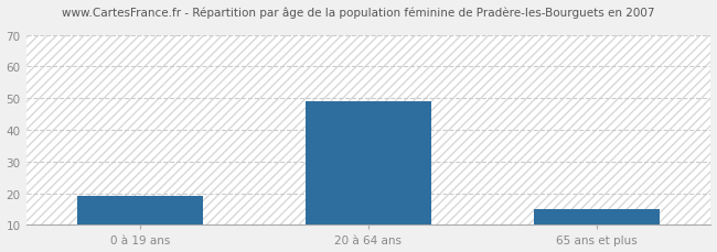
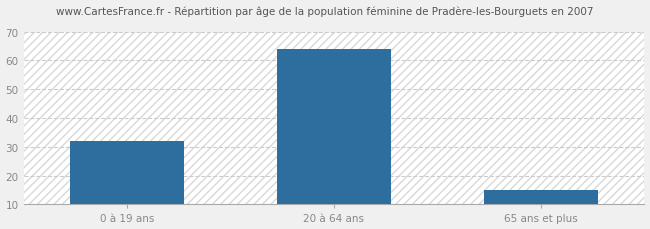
0 à 19 ans: 19 -> 32
20 à 64 ans: 49 -> 64
